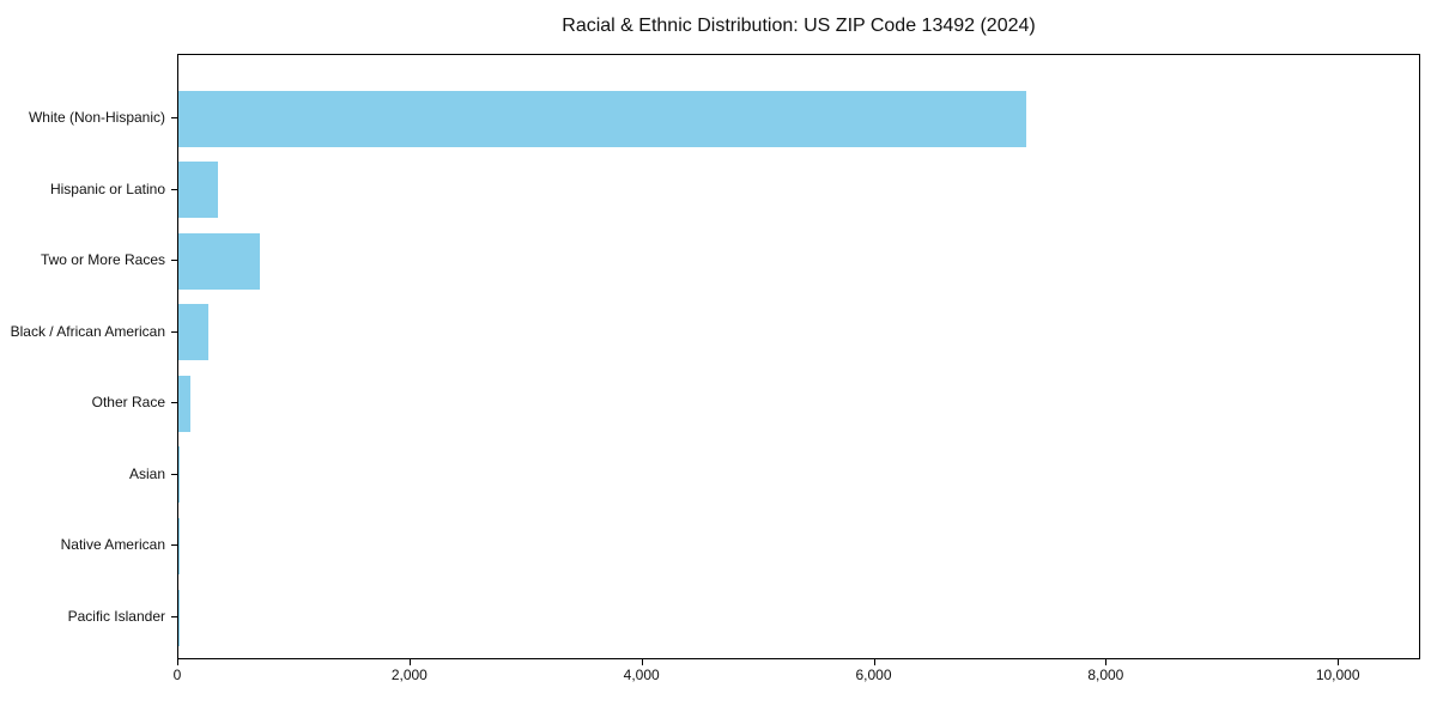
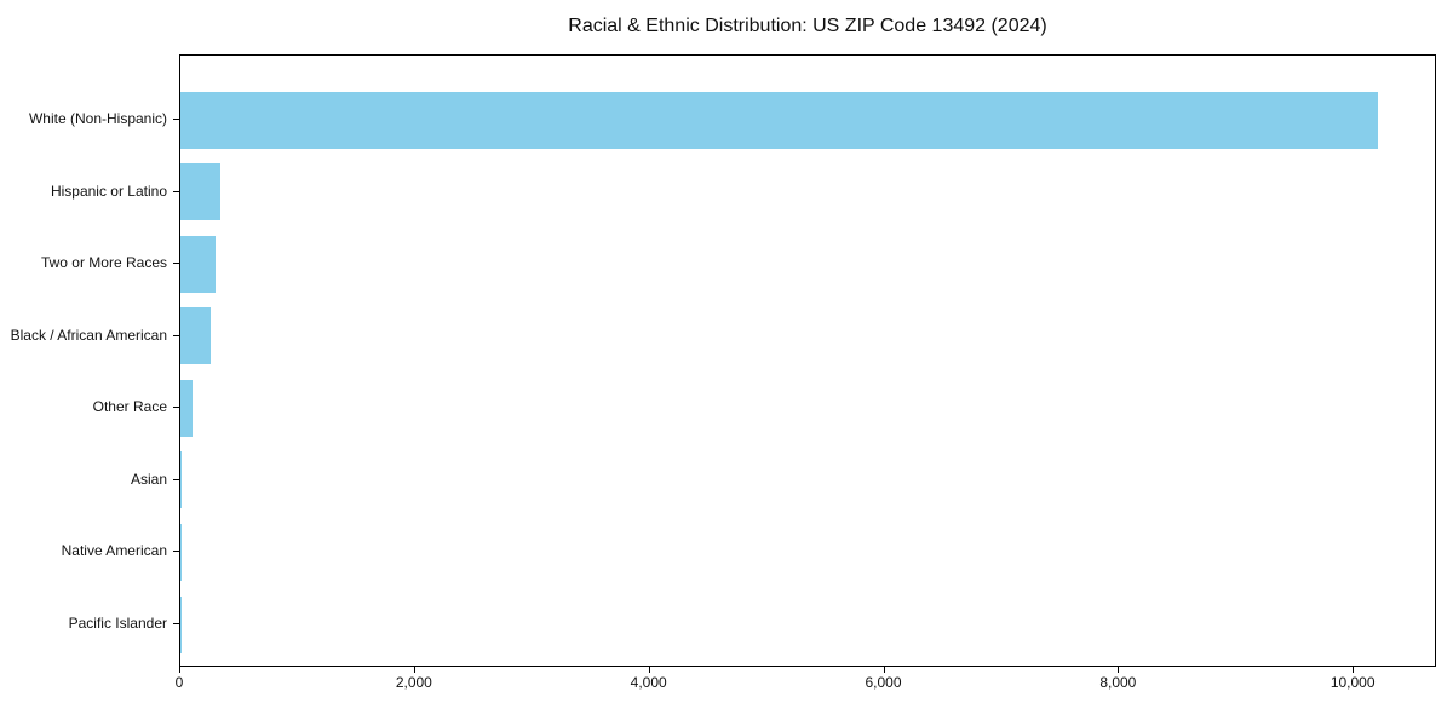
White (Non-Hispanic): 7300 -> 10200
Two or More Races: 700 -> 300
